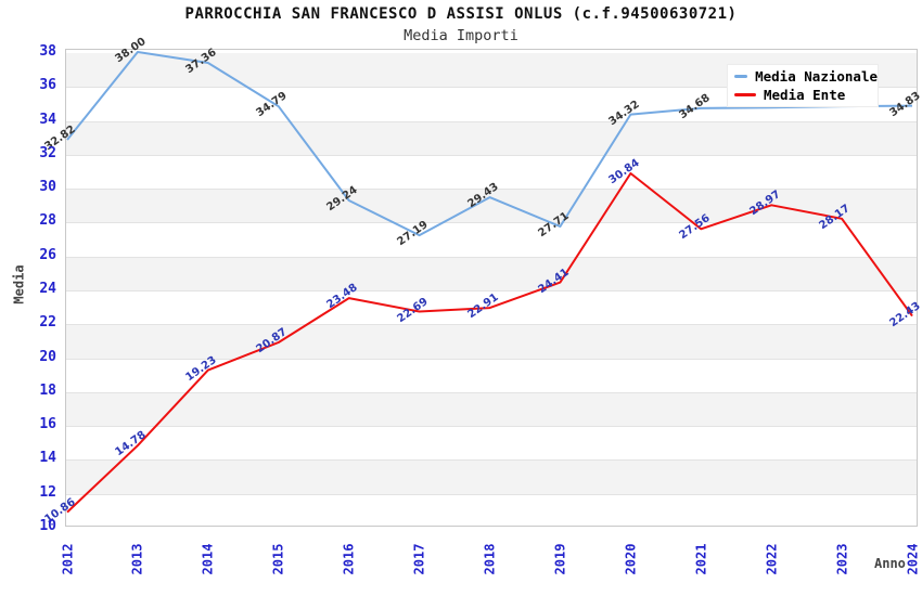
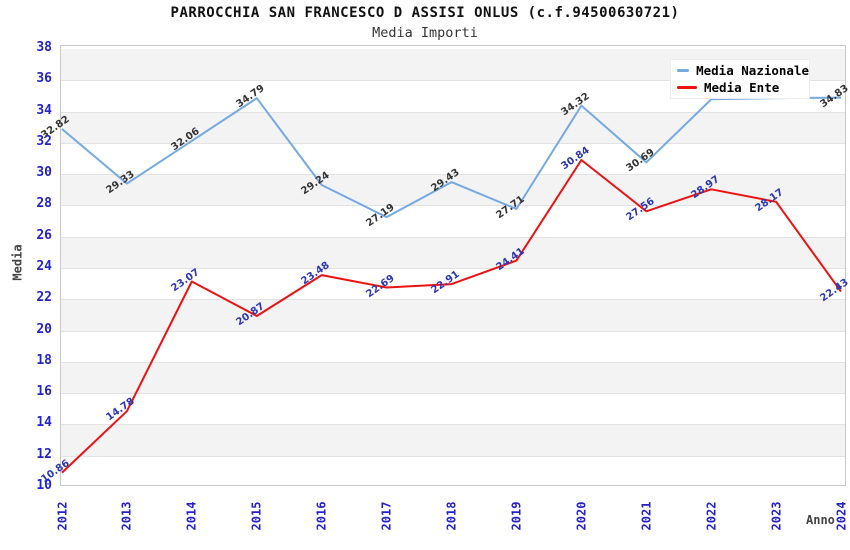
Media Nazionale/2013: 38.00 -> 29.33
Media Nazionale/2014: 37.36 -> 32.06
Media Ente/2014: 19.23 -> 23.07
Media Nazionale/2021: 34.68 -> 30.69
